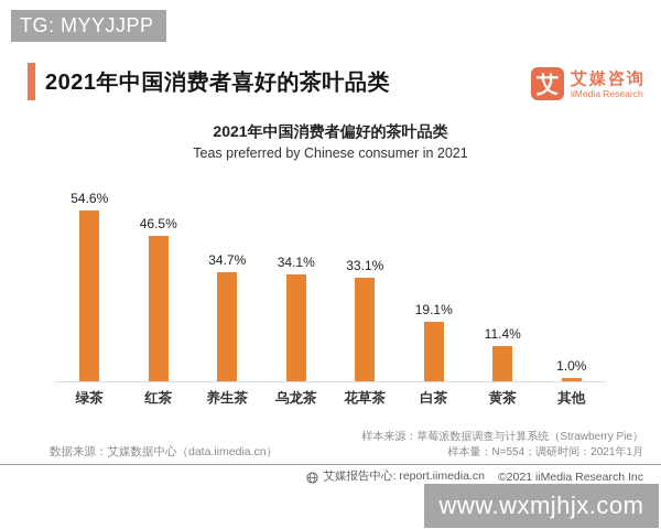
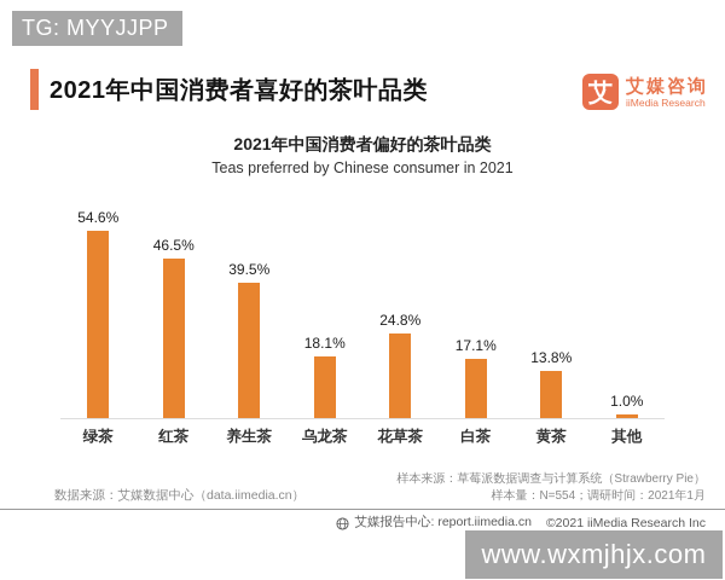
养生茶: 34.7% -> 39.5%
乌龙茶: 34.1% -> 18.1%
花草茶: 33.1% -> 24.8%
白茶: 19.1% -> 17.1%
黄茶: 11.4% -> 13.8%
